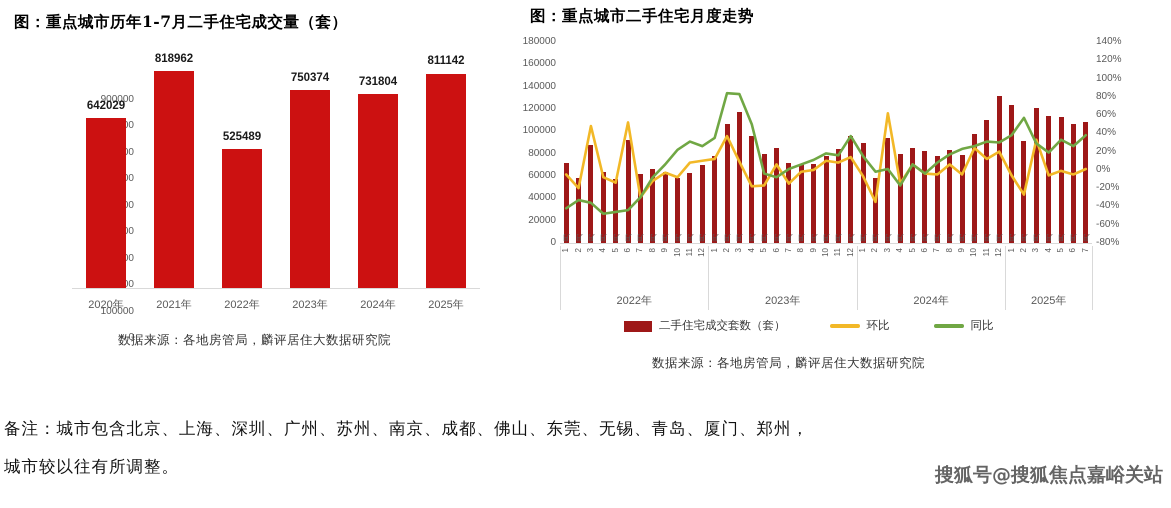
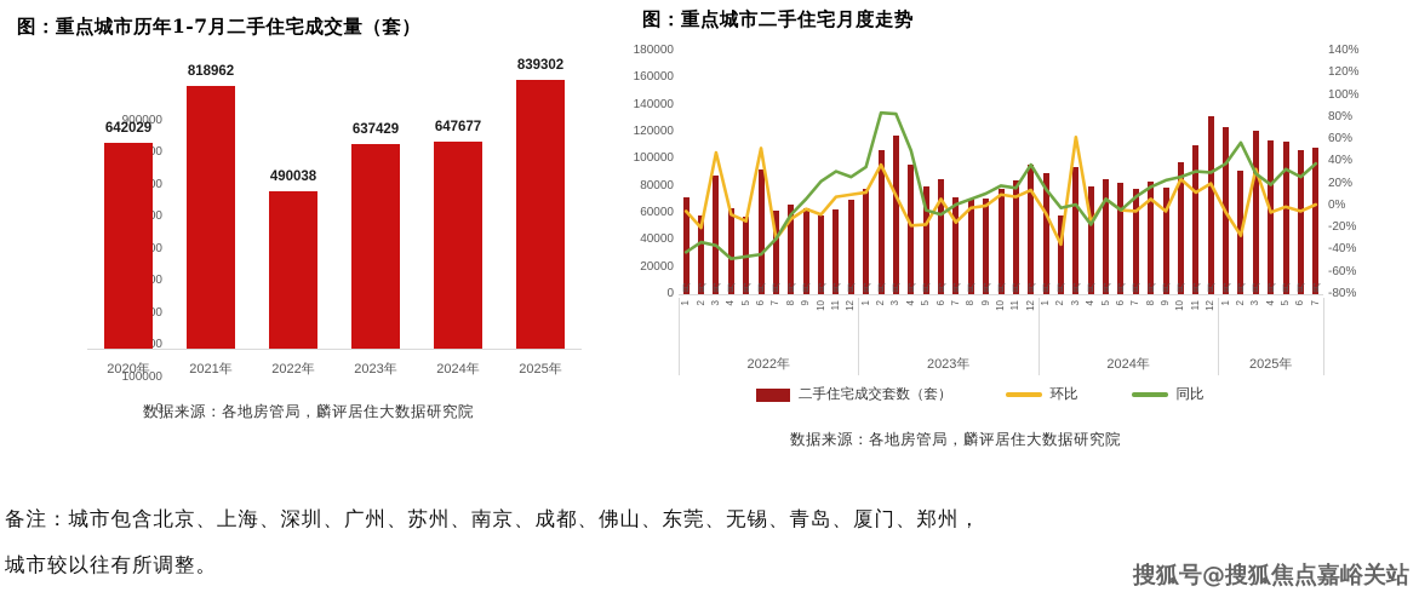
图：重点城市历年1-7月二手住宅成交量（套）/2022年: 525489 -> 490038
图：重点城市历年1-7月二手住宅成交量（套）/2023年: 750374 -> 637429
图：重点城市历年1-7月二手住宅成交量（套）/2024年: 731804 -> 647677
图：重点城市历年1-7月二手住宅成交量（套）/2025年: 811142 -> 839302
